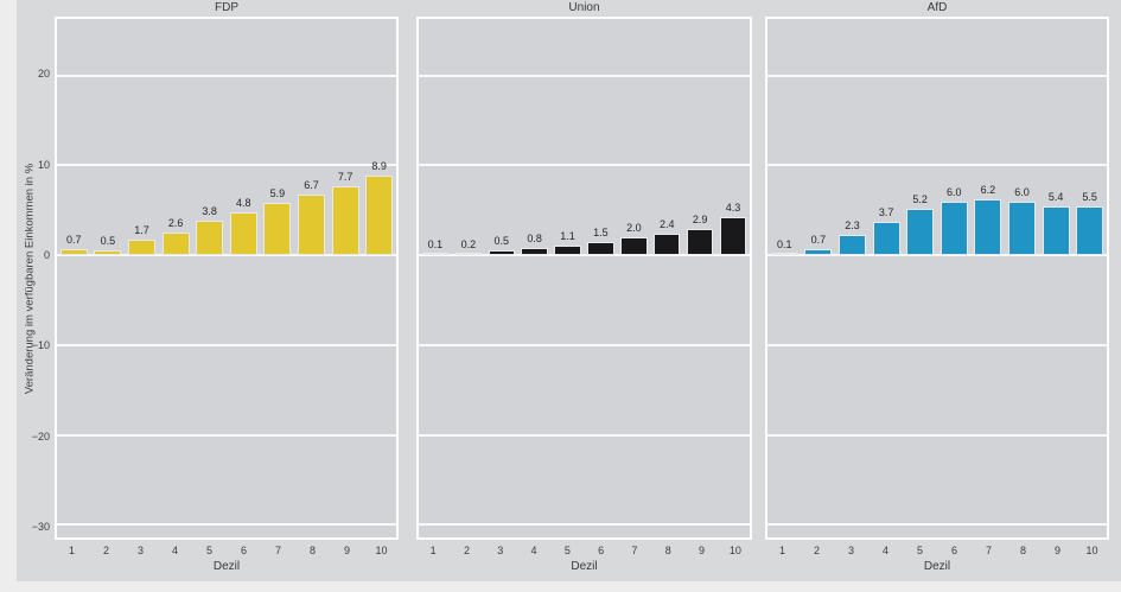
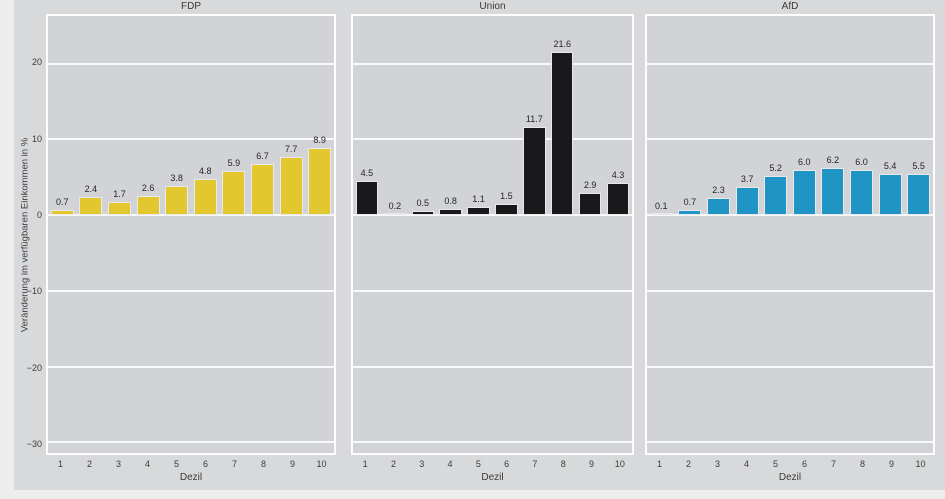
Union/1: 0.1 -> 4.5
FDP/2: 0.5 -> 2.4
Union/7: 2.0 -> 11.7
Union/8: 2.4 -> 21.6
